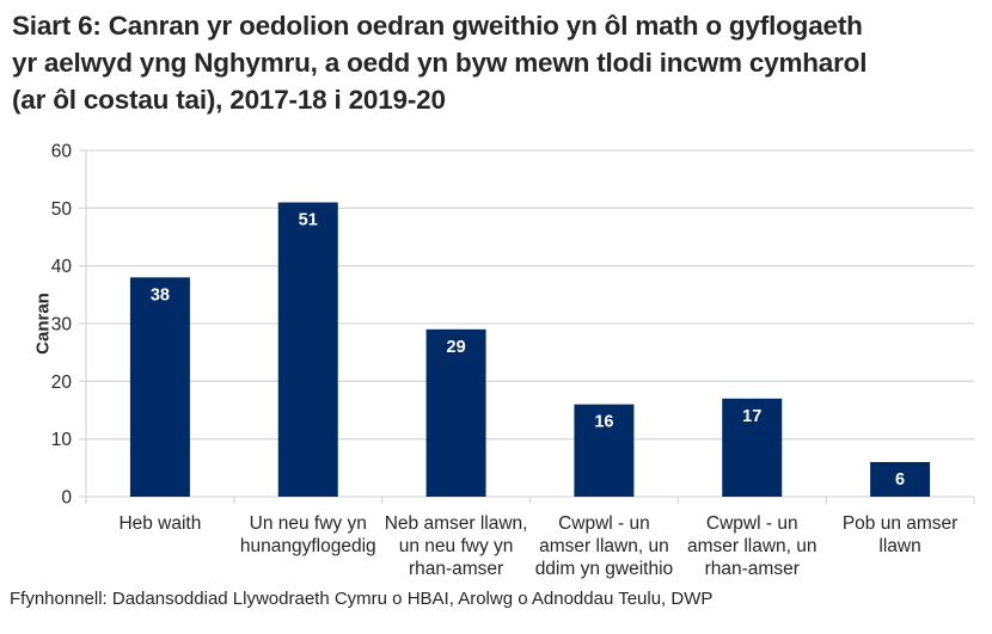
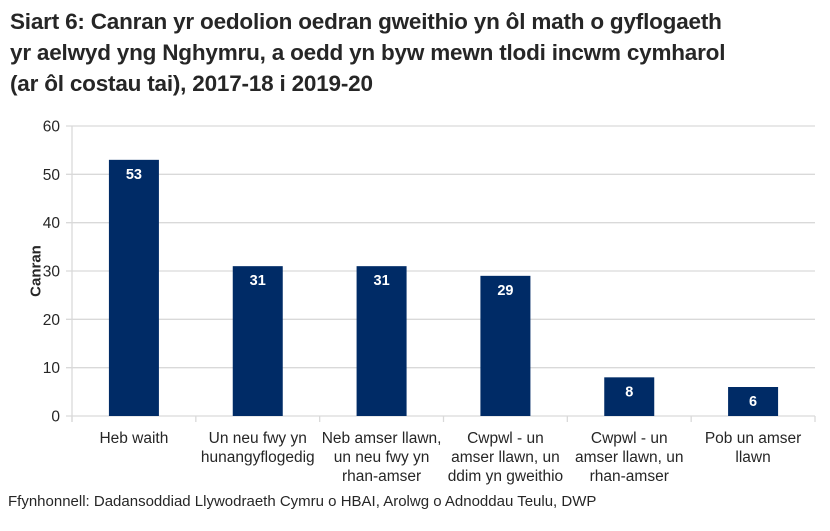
Heb waith: 38 -> 53
Un neu fwy yn hunangyflogedig: 51 -> 31
Neb amser llawn, un neu fwy yn rhan-amser: 29 -> 31
Cwpwl - un amser llawn, un ddim yn gweithio: 16 -> 29
Cwpwl - un amser llawn, un rhan-amser: 17 -> 8
